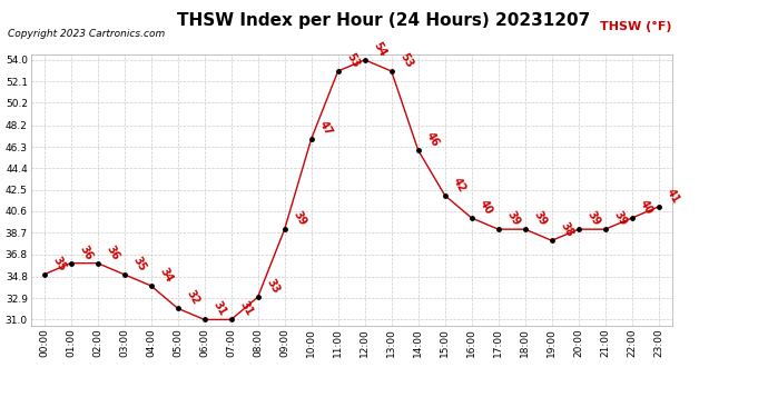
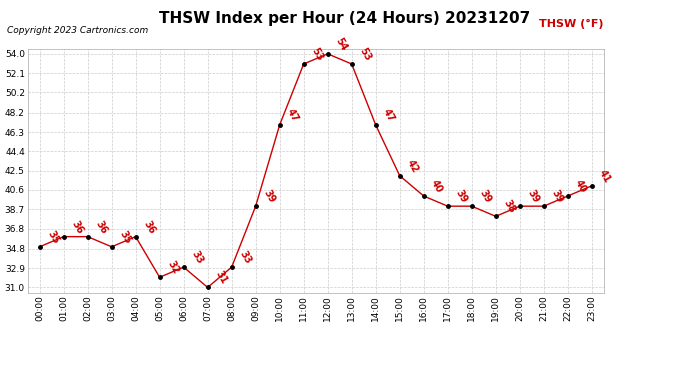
04:00: 34 -> 36
06:00: 31 -> 33
14:00: 46 -> 47
